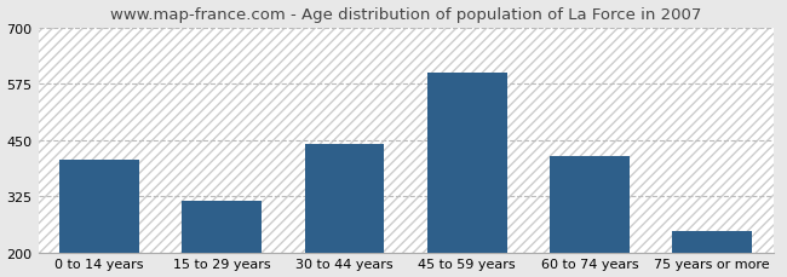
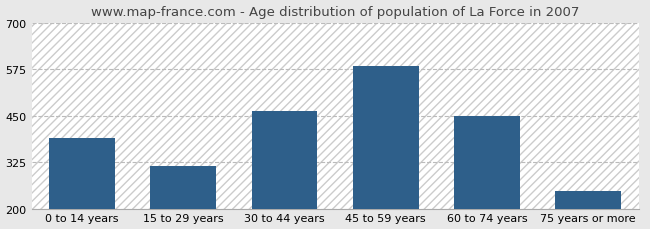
0 to 14 years: 405 -> 390
30 to 44 years: 440 -> 463
45 to 59 years: 600 -> 583
60 to 74 years: 415 -> 448
